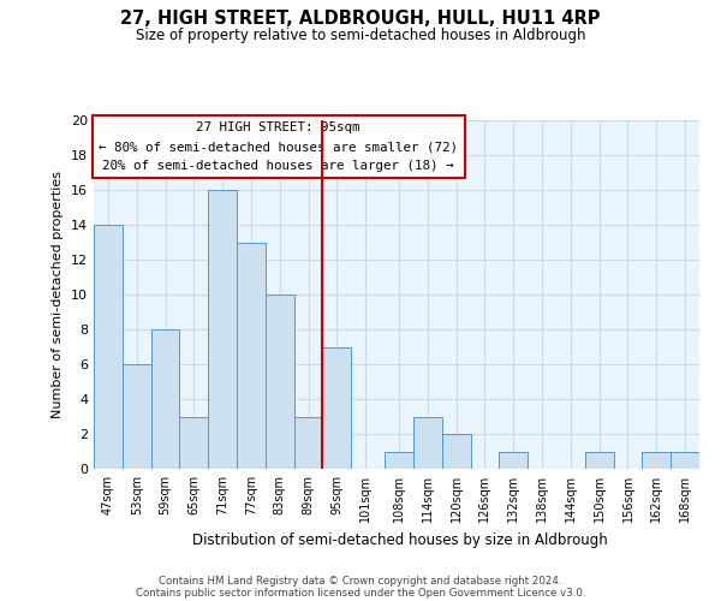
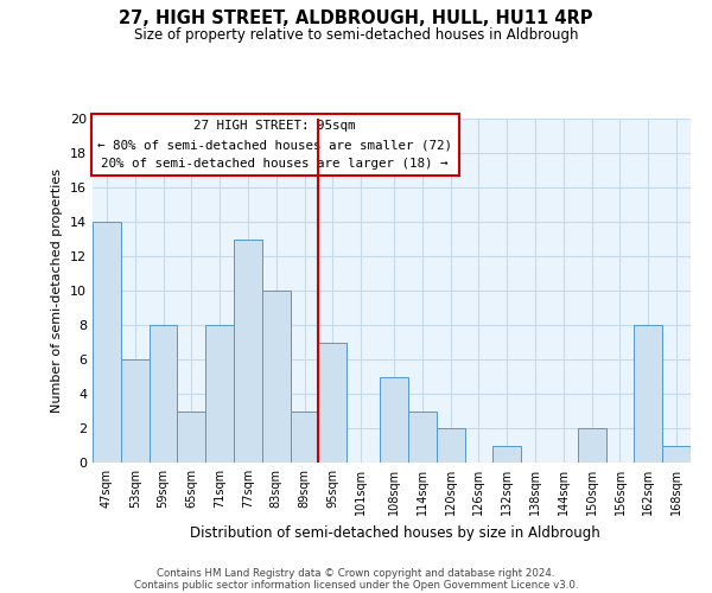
71sqm: 16 -> 8
108sqm: 1 -> 5
150sqm: 1 -> 2
162sqm: 1 -> 8
